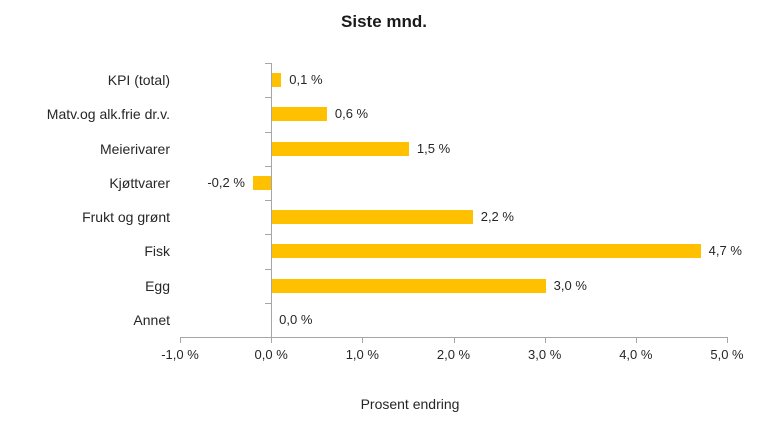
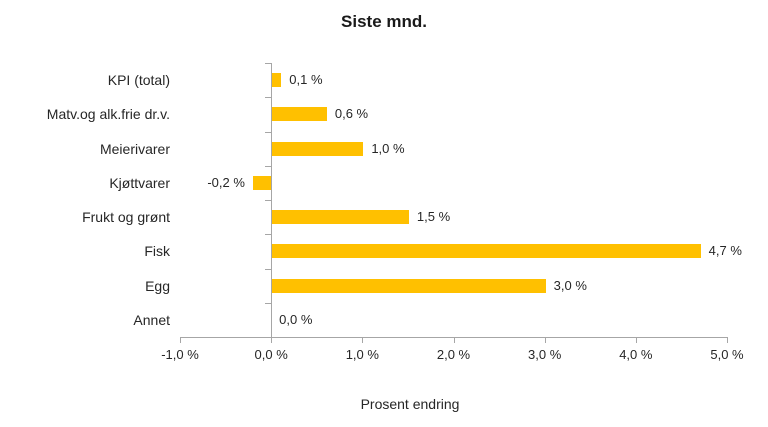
Meierivarer: 1,5 -> 1,0
Frukt og grønt: 2,2 -> 1,5
